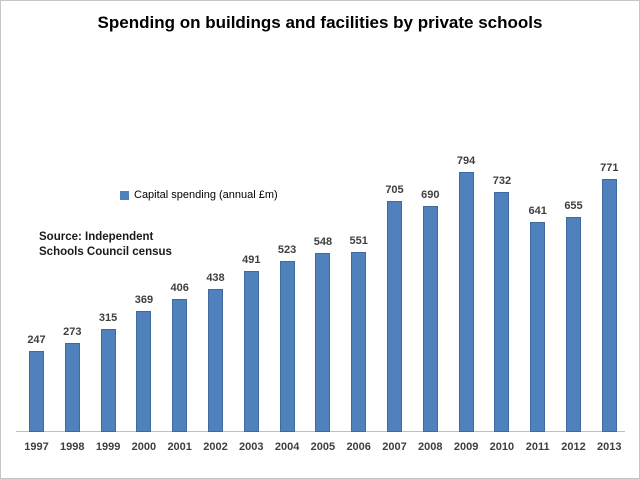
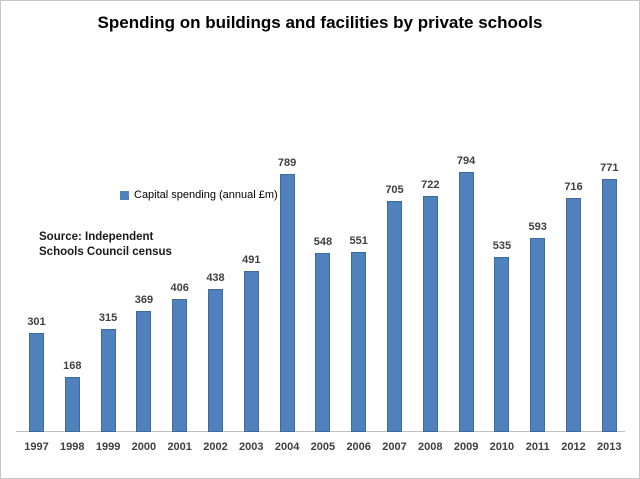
1997: 247 -> 301
1998: 273 -> 168
2004: 523 -> 789
2008: 690 -> 722
2010: 732 -> 535
2011: 641 -> 593
2012: 655 -> 716
